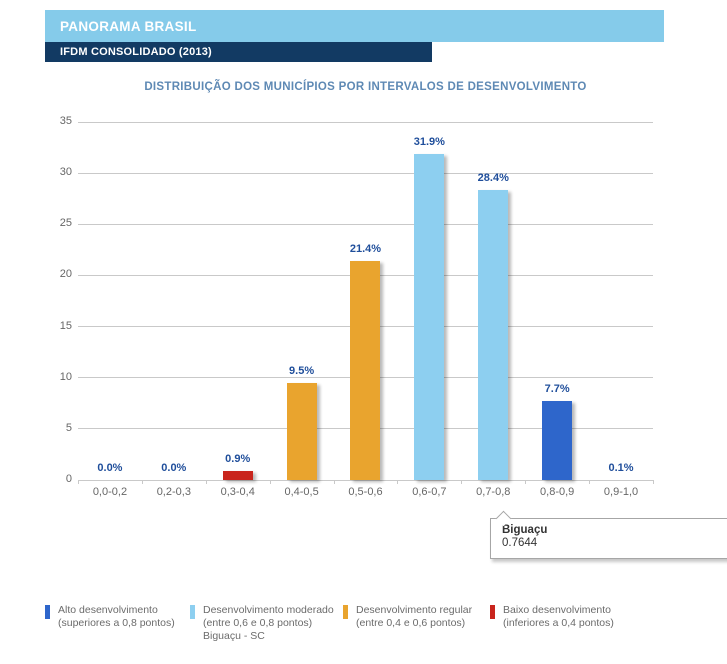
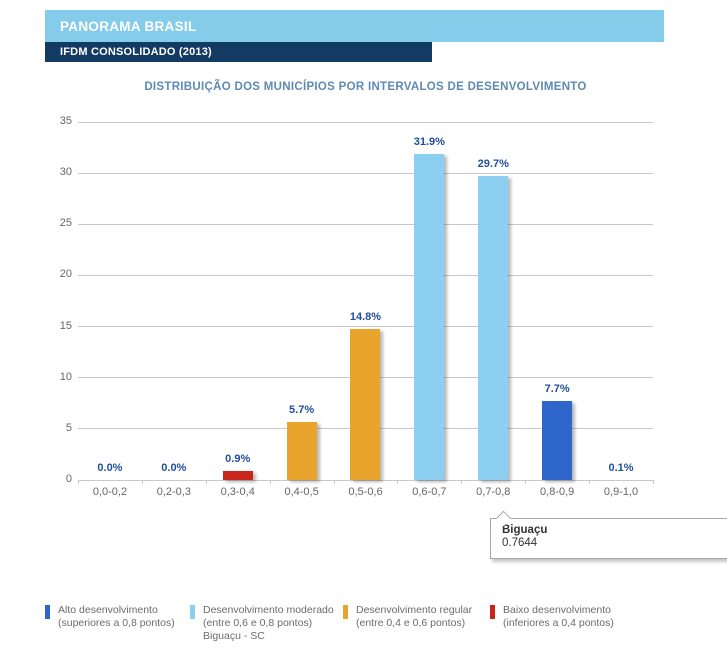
0,4-0,5: 9.5% -> 5.7%
0,5-0,6: 21.4% -> 14.8%
0,7-0,8: 28.4% -> 29.7%
